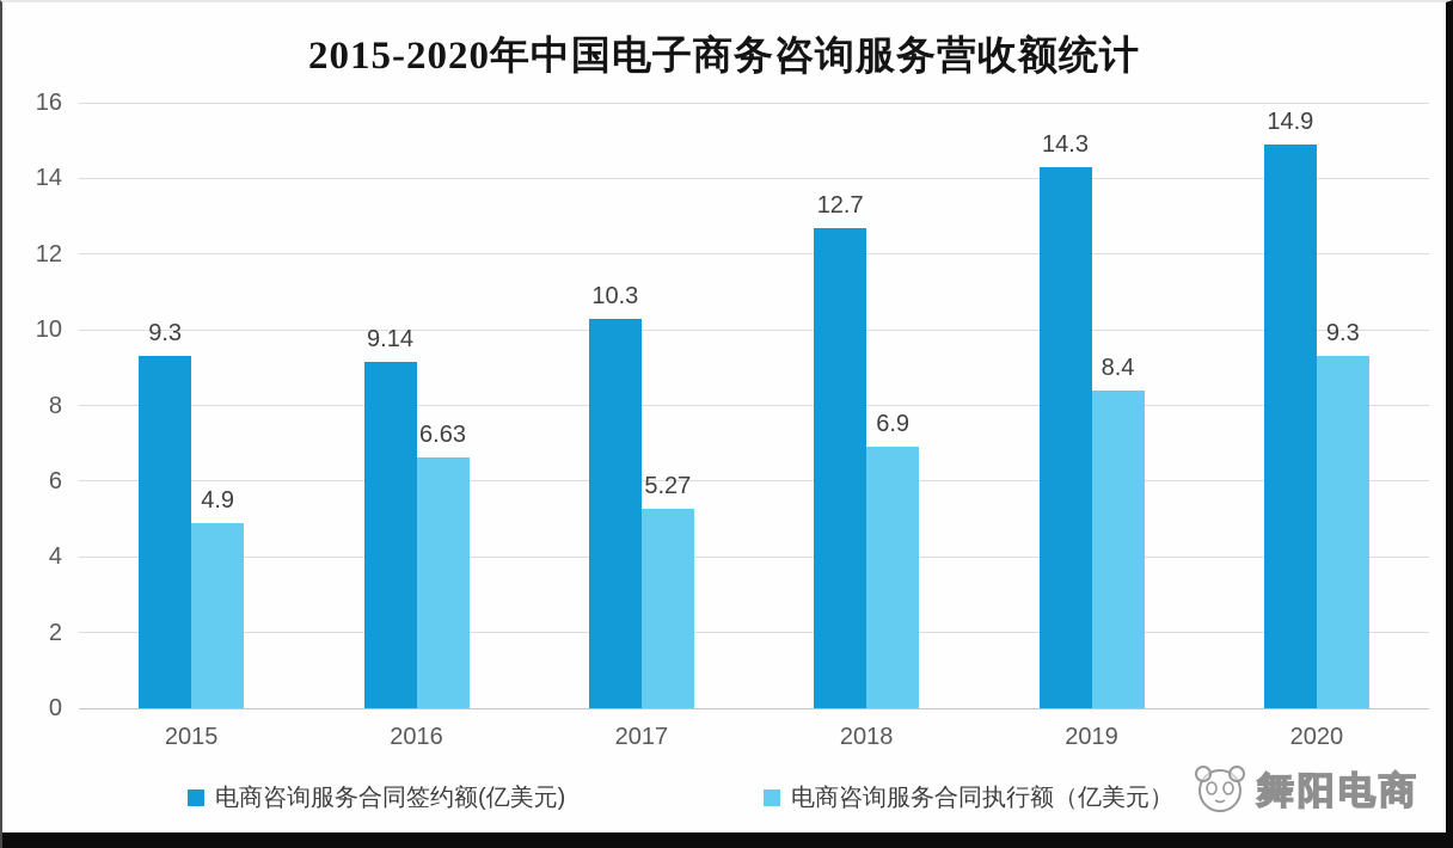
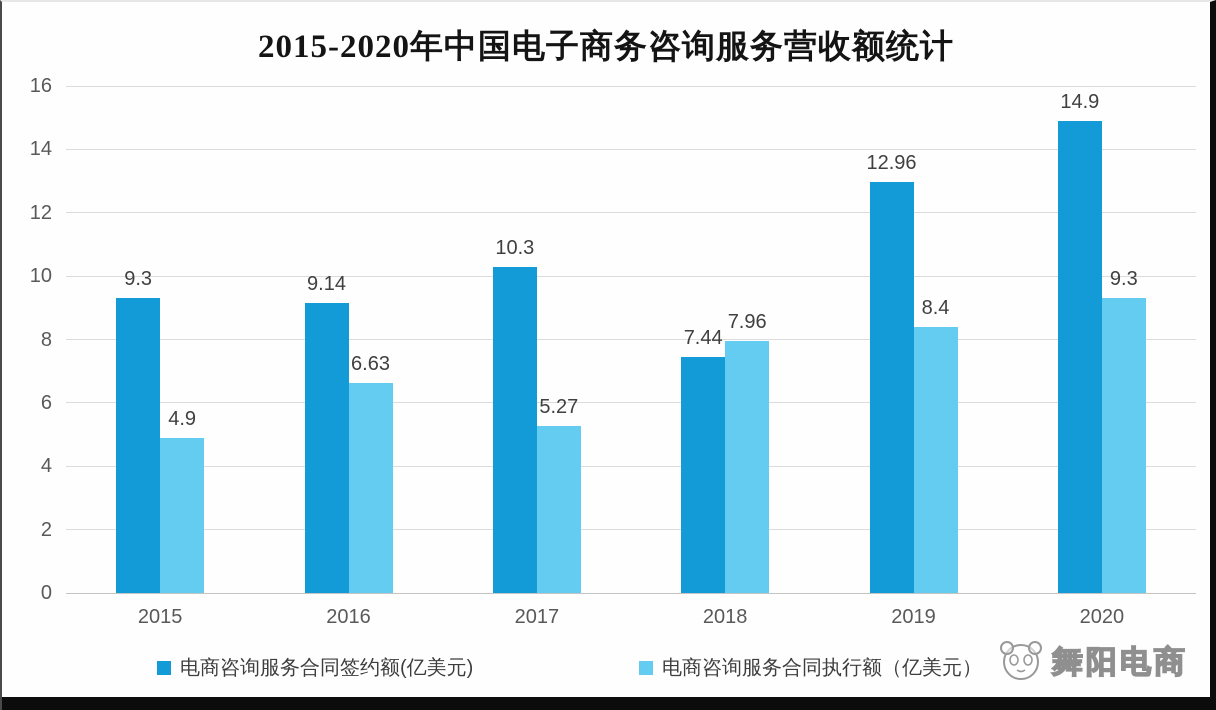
电商咨询服务合同签约额(亿美元)/2018: 12.7 -> 7.44
电商咨询服务合同执行额（亿美元）/2018: 6.9 -> 7.96
电商咨询服务合同签约额(亿美元)/2019: 14.3 -> 12.96
